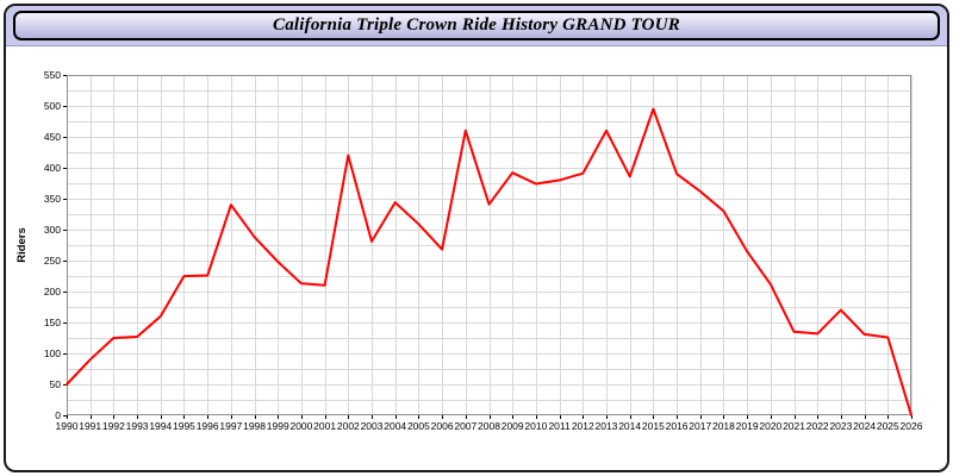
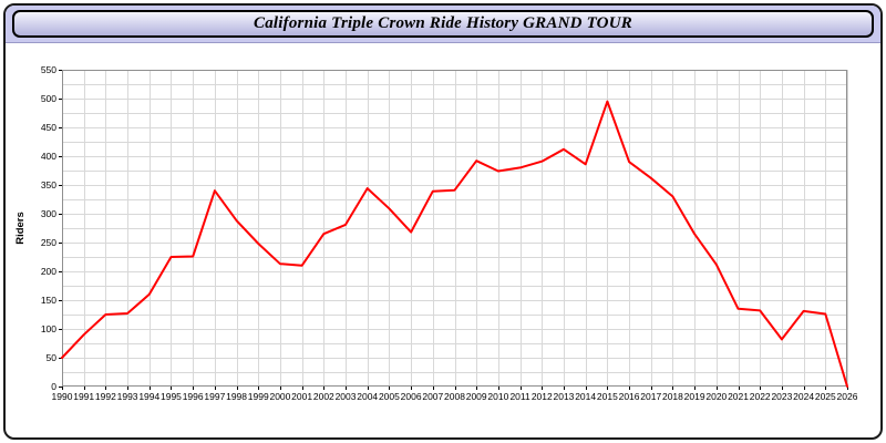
2002: 420 -> 260
2007: 460 -> 340
2013: 460 -> 410
2023: 170 -> 80
